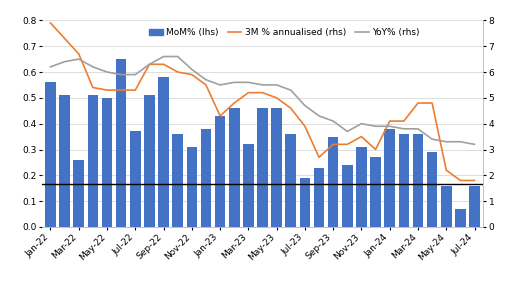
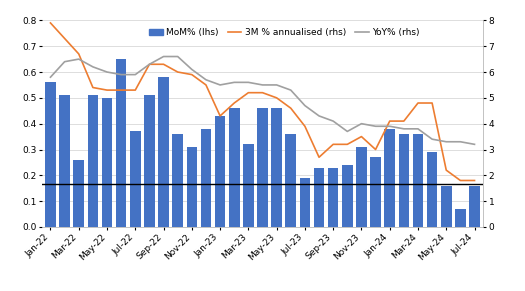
YoY% (rhs)/Jan-22: 6.2 -> 5.8
MoM% (lhs)/Sep-23: 0.35 -> 0.23
